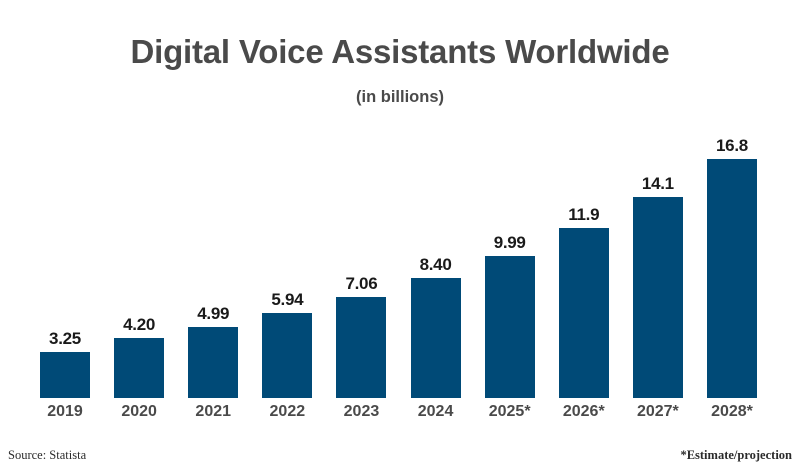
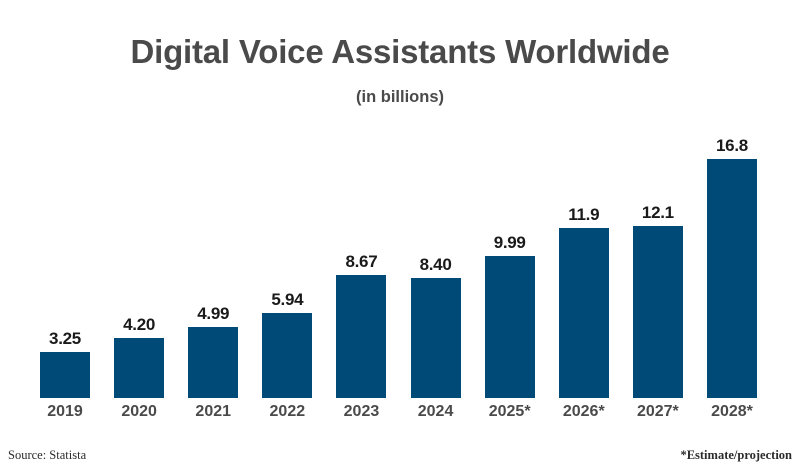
2023: 7.06 -> 8.67
2027*: 14.1 -> 12.1
